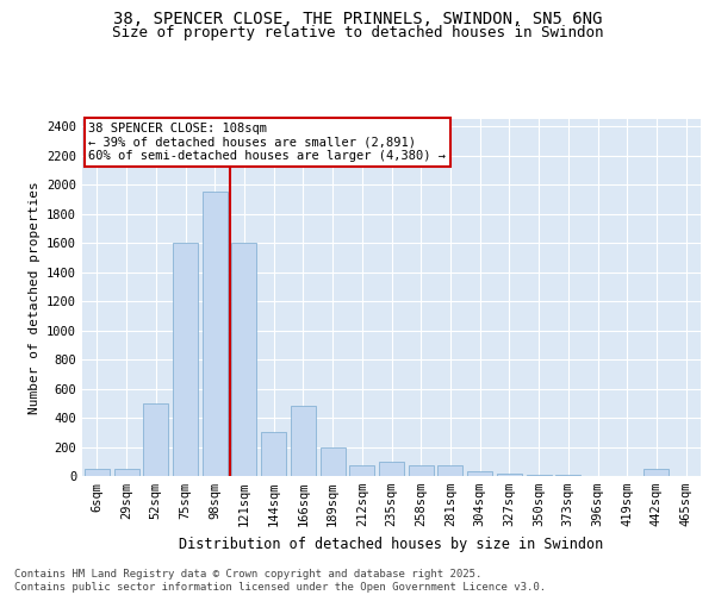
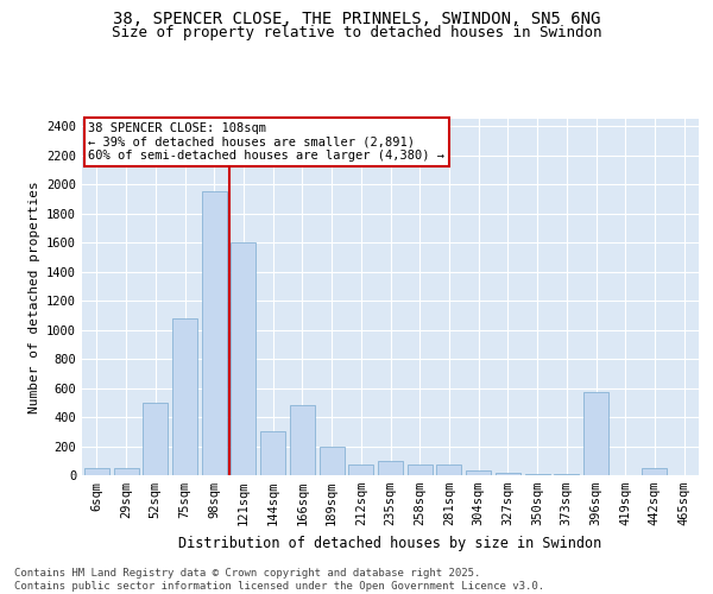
75sqm: 1600 -> 1080
396sqm: 0 -> 570
